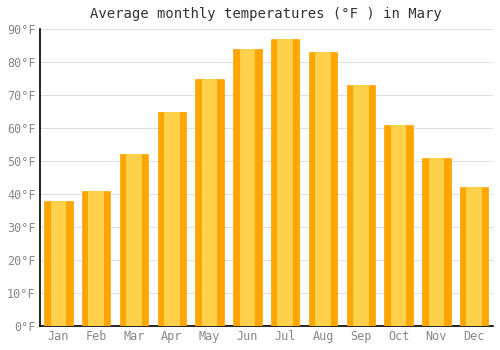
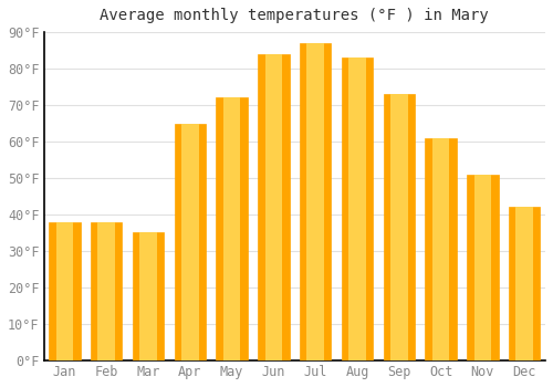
Feb: 41°F -> 38°F
Mar: 52°F -> 35°F
May: 75°F -> 72°F
